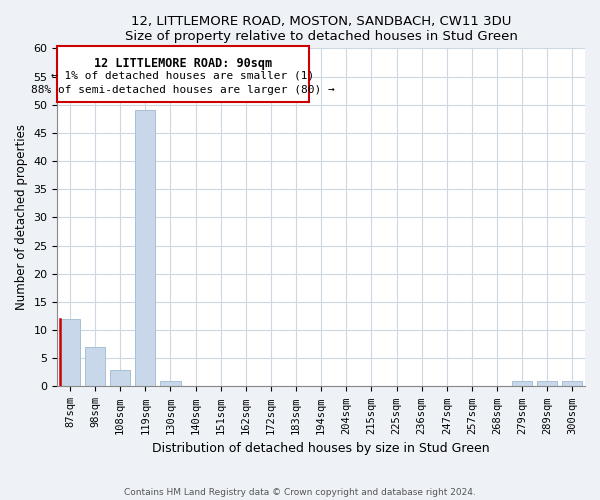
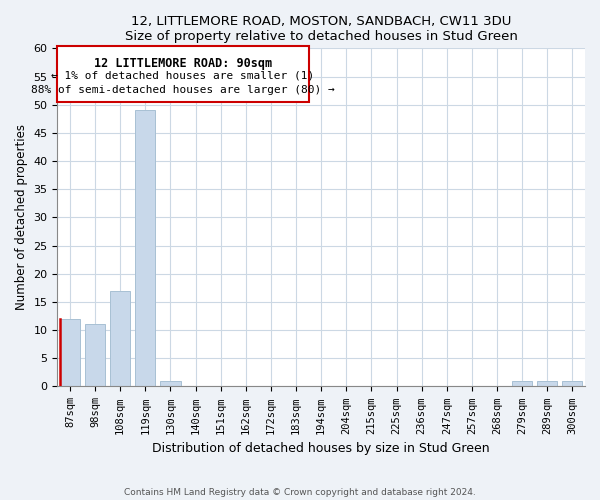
98sqm: 7 -> 11
108sqm: 3 -> 17
